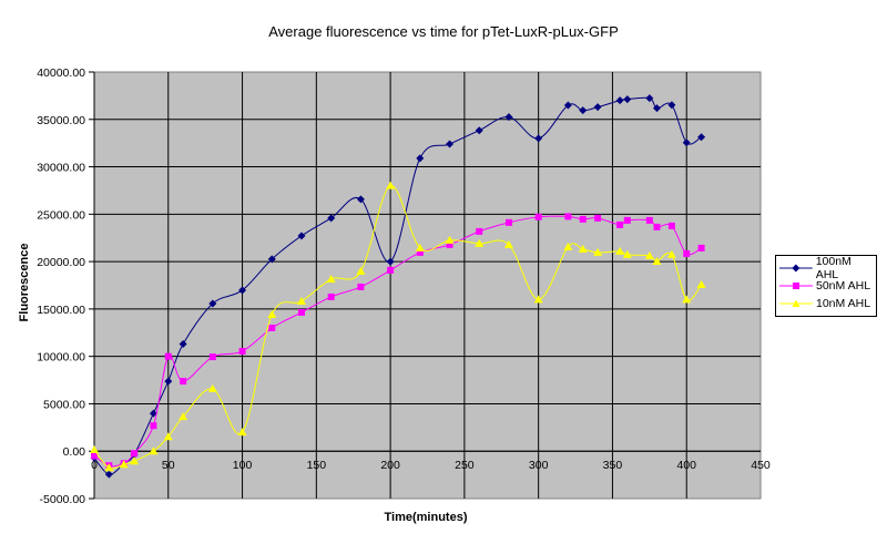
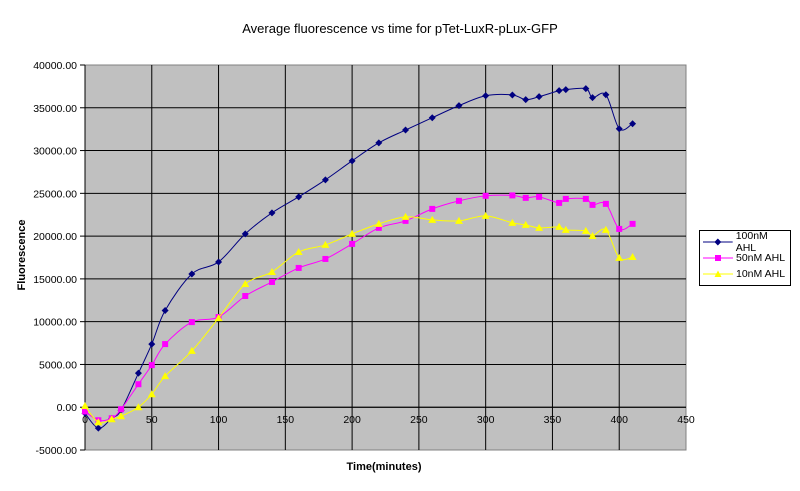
50nM AHL/50: 10000 -> 5000
10nM AHL/100: 2000 -> 10000
100nM AHL/200: 20000 -> 29000
10nM AHL/200: 28000 -> 20000
100nM AHL/300: 33000 -> 36000
10nM AHL/300: 16000 -> 22000
10nM AHL/400: 16000 -> 17000
